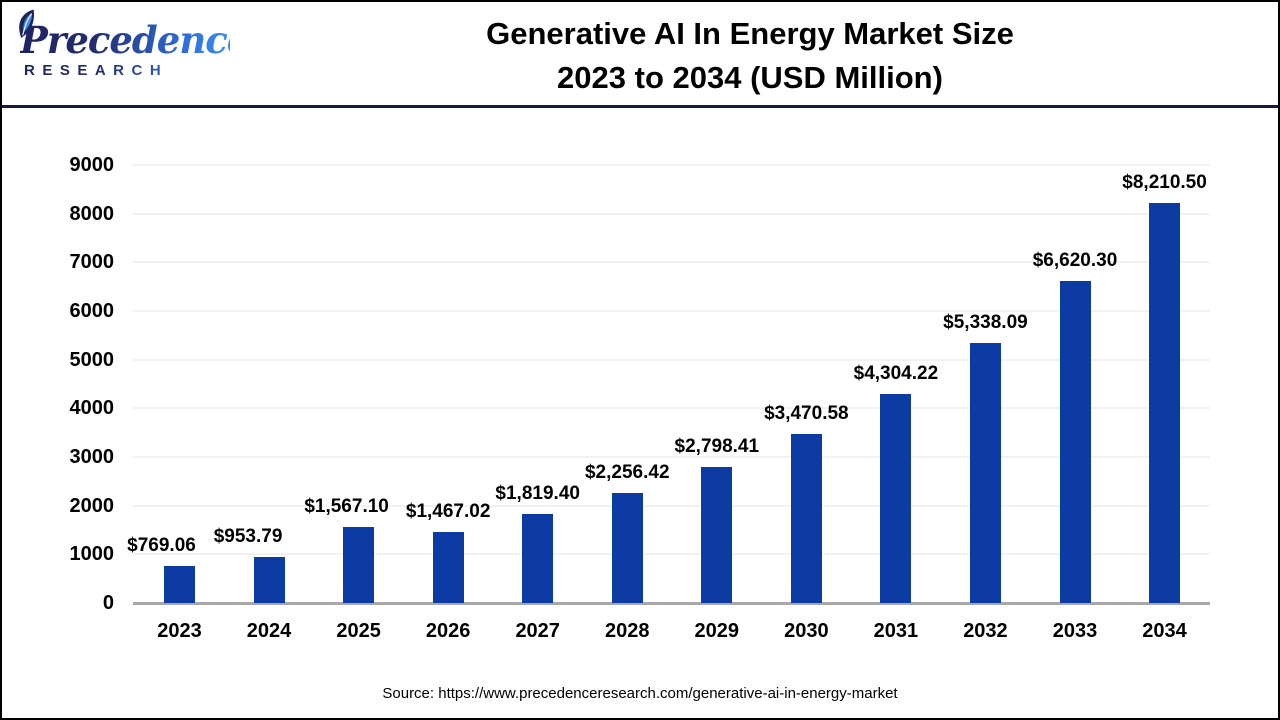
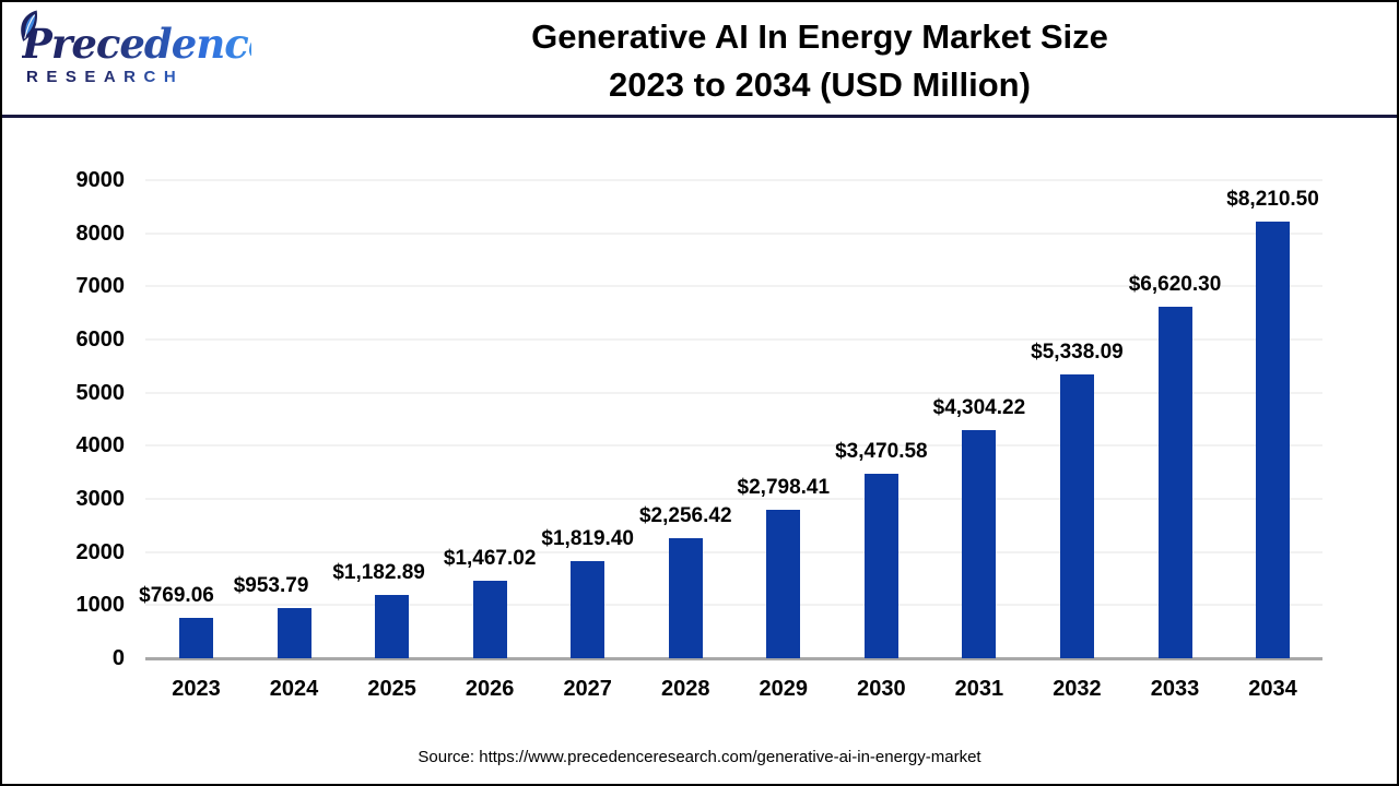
2025: $1,567.10 -> $1,182.89
